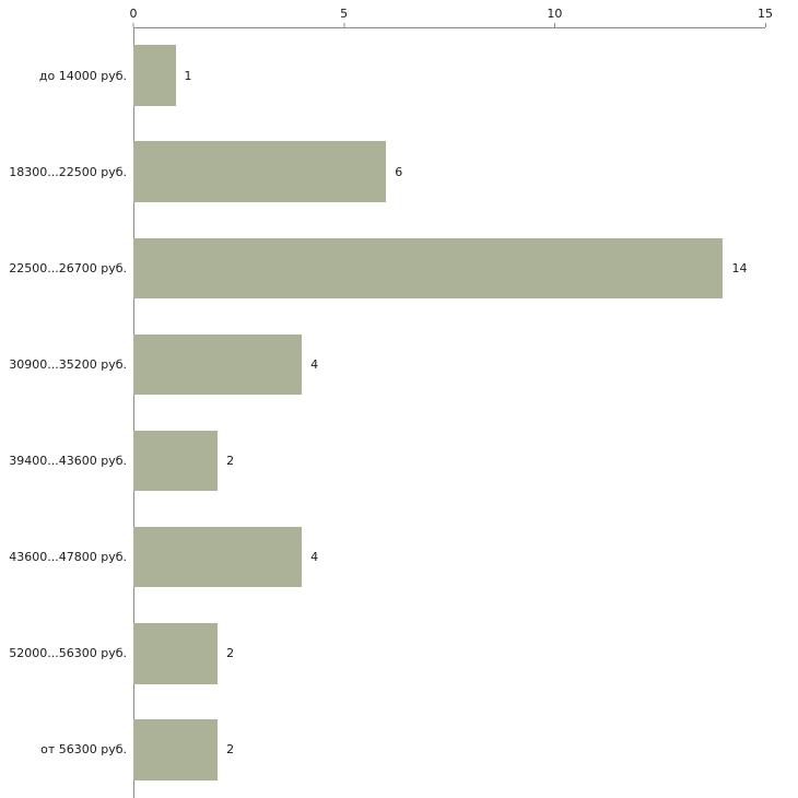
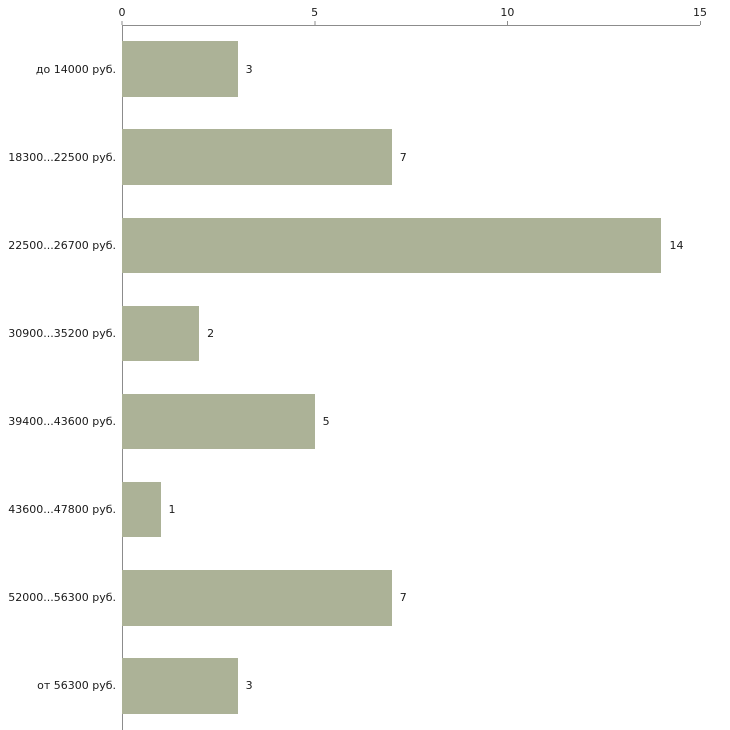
до 14000 руб.: 1 -> 3
18300...22500 руб.: 6 -> 7
30900...35200 руб.: 4 -> 2
39400...43600 руб.: 2 -> 5
43600...47800 руб.: 4 -> 1
52000...56300 руб.: 2 -> 7
от 56300 руб.: 2 -> 3
